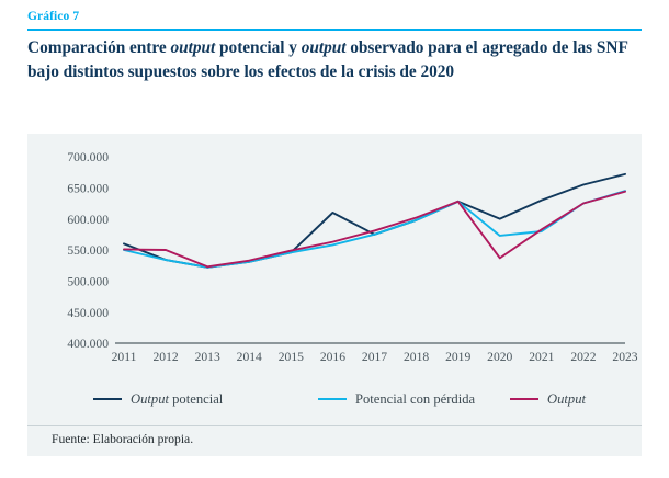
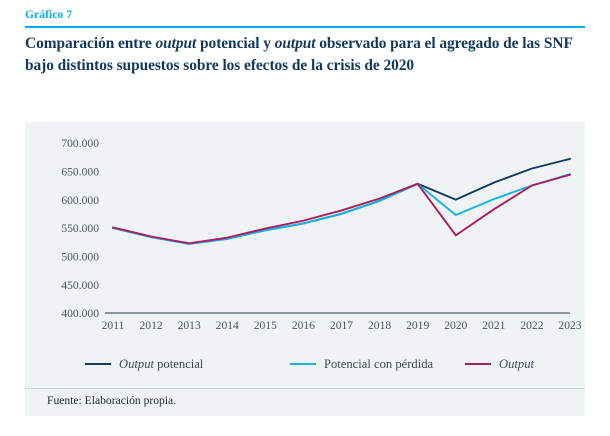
Output potencial/2011: 560000 -> 550000
Output/2012: 550000 -> 540000
Output potencial/2016: 610000 -> 560000
Potencial con pérdida/2021: 580000 -> 600000
